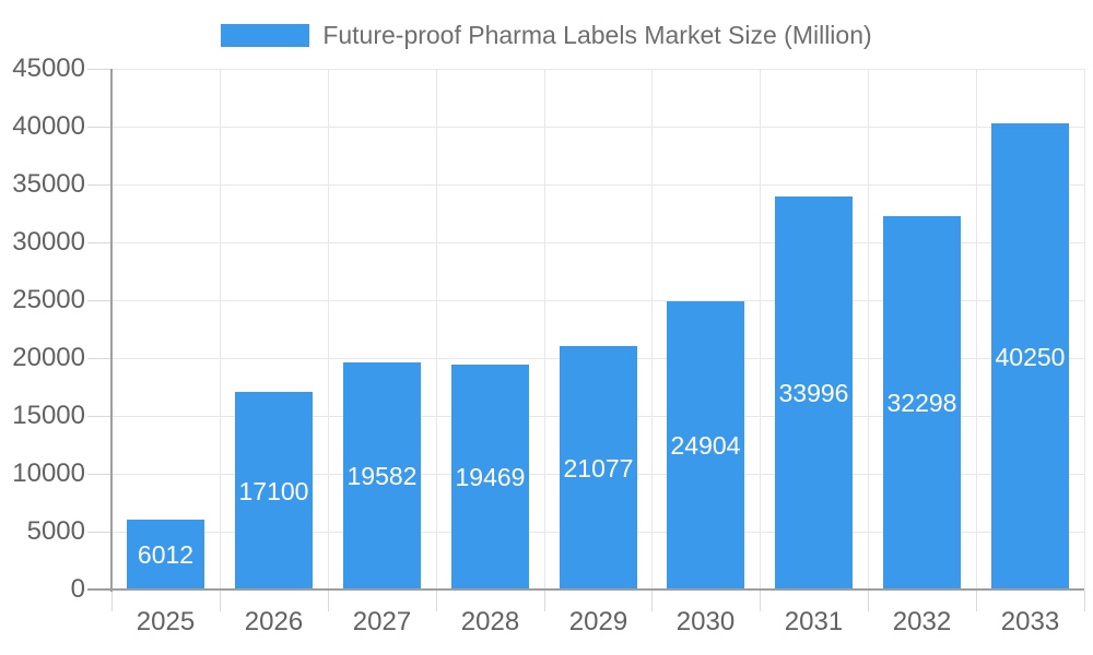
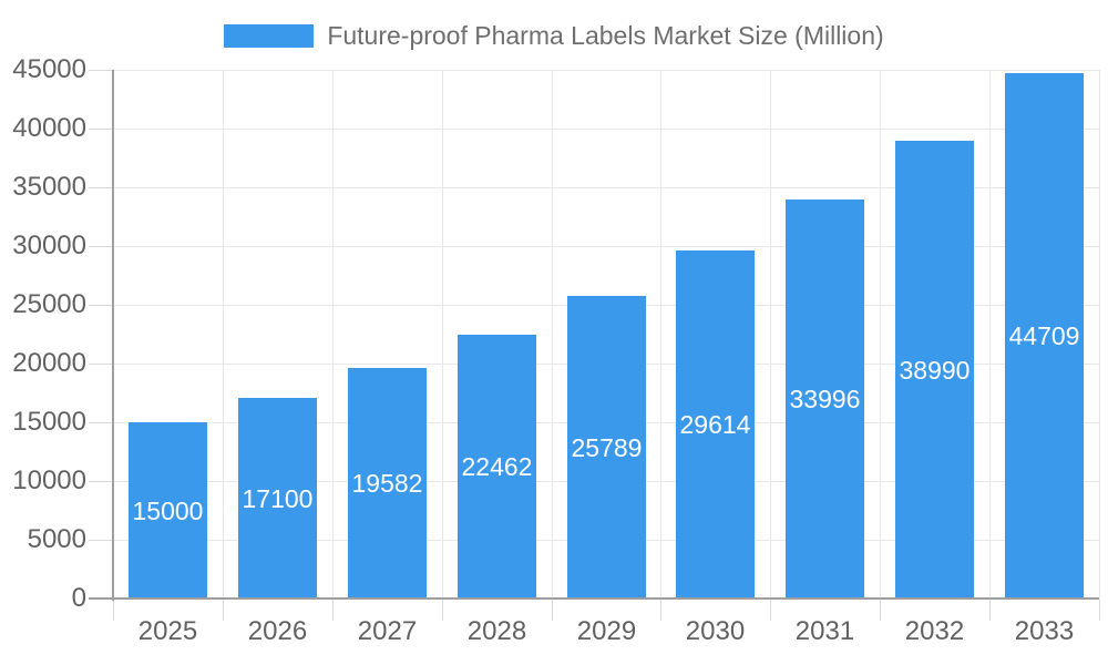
2025: 6012 -> 15000
2028: 19469 -> 22462
2029: 21077 -> 25789
2030: 24904 -> 29614
2032: 32298 -> 38990
2033: 40250 -> 44709
